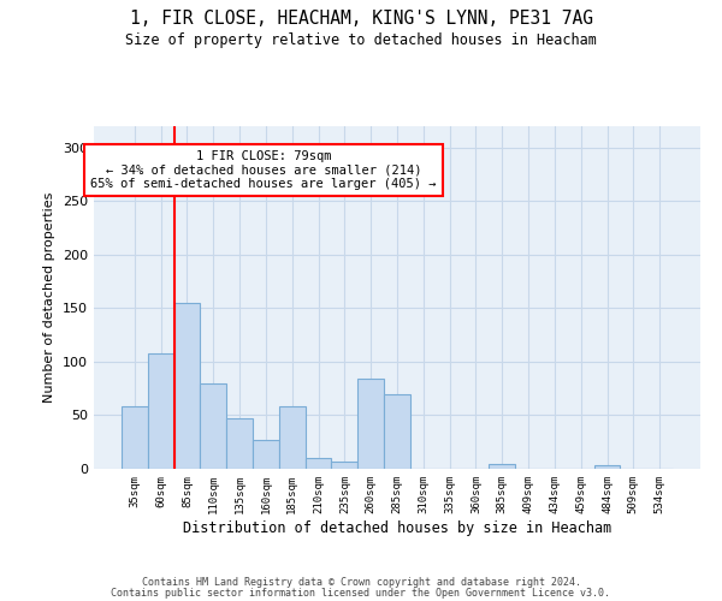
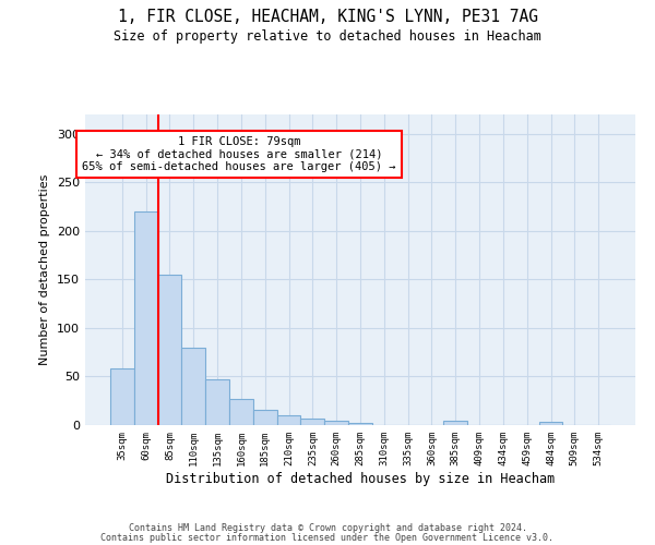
60sqm: 108 -> 220
185sqm: 58 -> 16
260sqm: 84 -> 4
285sqm: 70 -> 2
